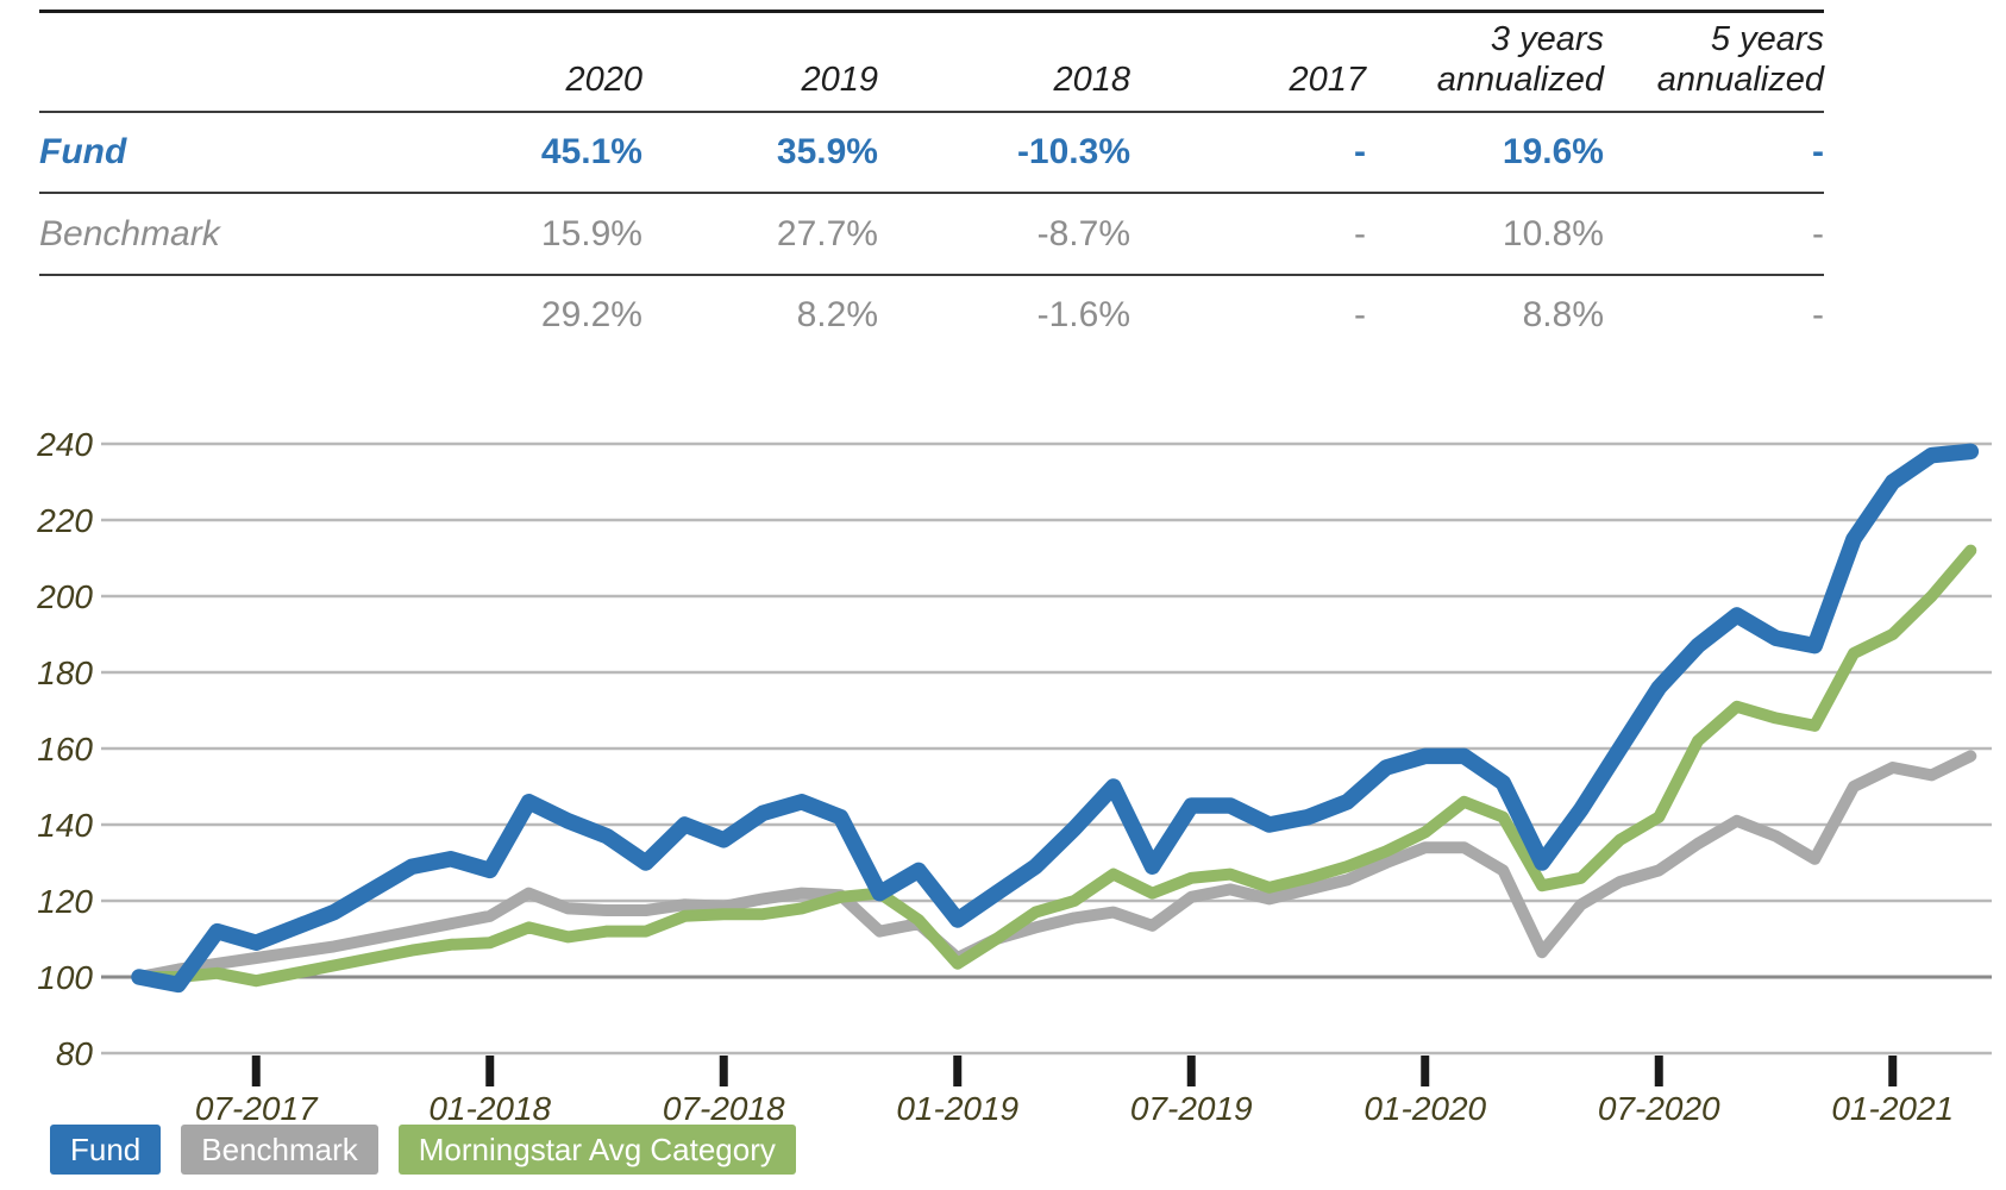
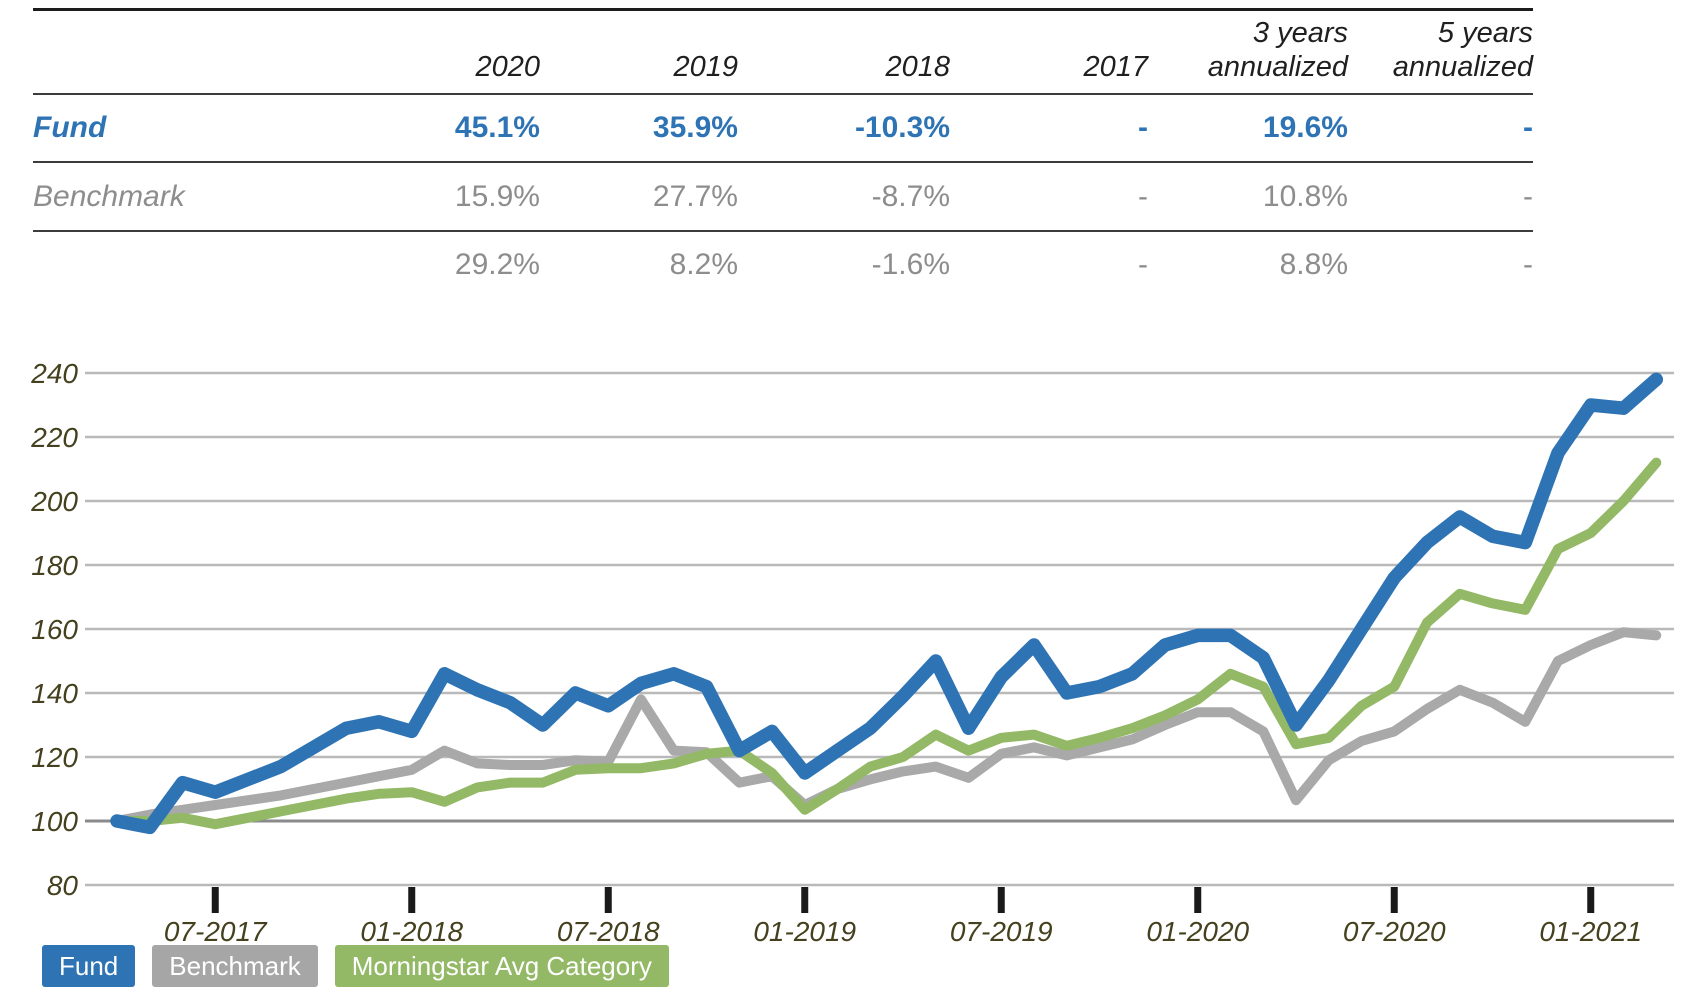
Morningstar Avg Category/01-2018: 113 -> 106
Benchmark/07-2018: 120 -> 138
Fund/07-2019: 145 -> 155
Fund/01-2021: 237 -> 229
Benchmark/01-2021: 153 -> 159
